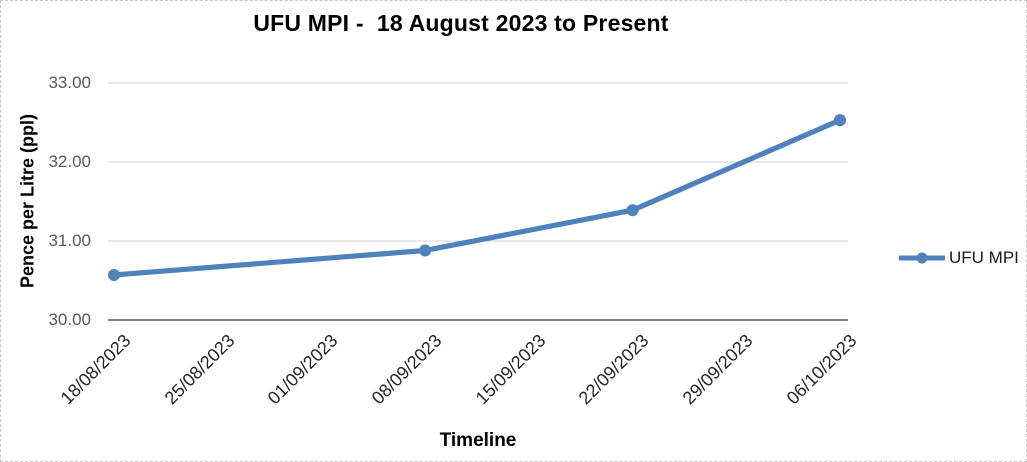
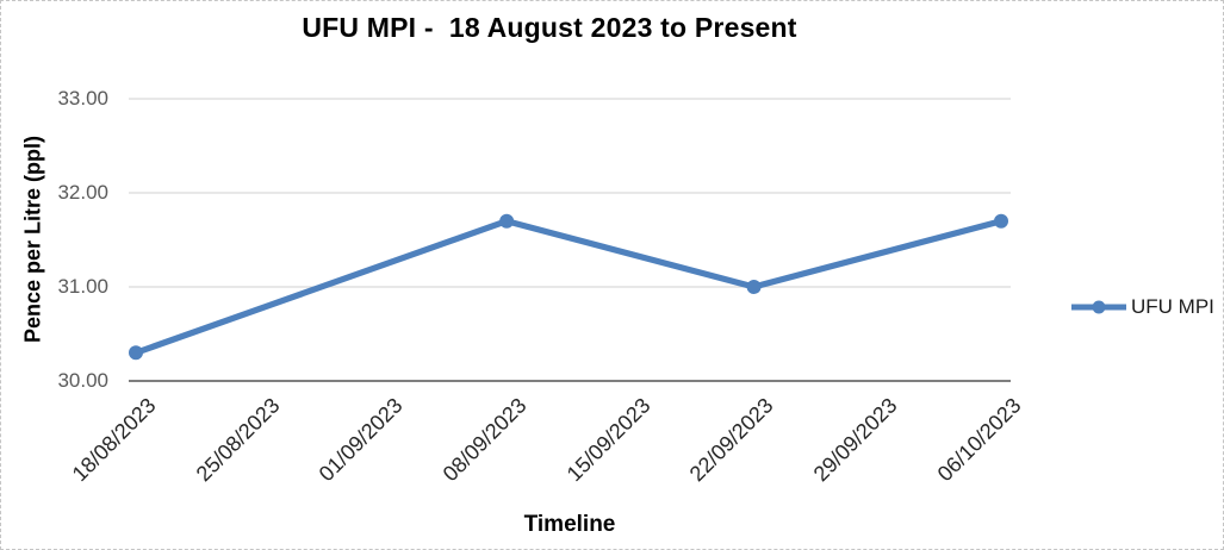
18/08/2023: 30.6 -> 30.3
08/09/2023: 30.9 -> 31.7
22/09/2023: 31.4 -> 31.0
06/10/2023: 32.5 -> 31.7
